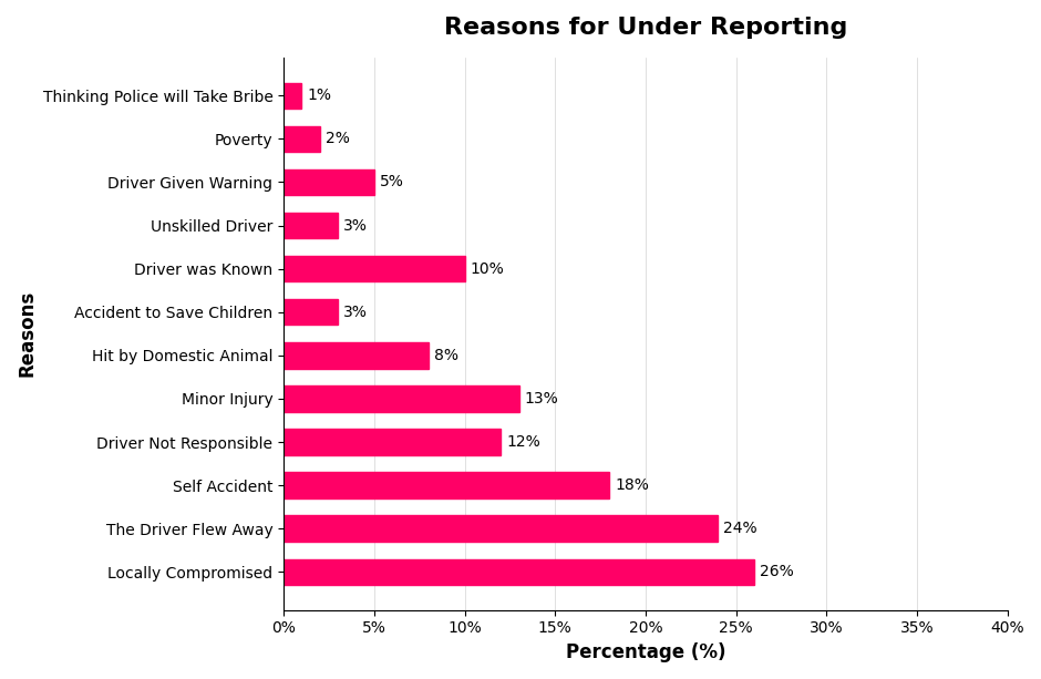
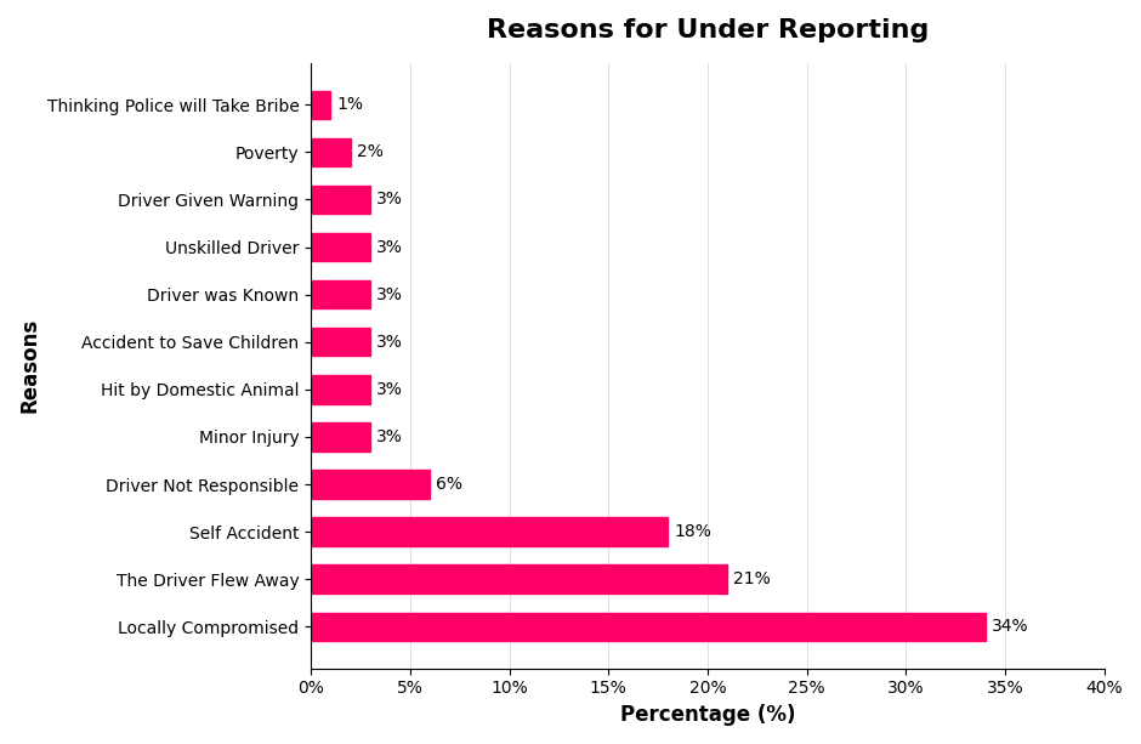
Driver Given Warning: 5% -> 3%
Driver was Known: 10% -> 3%
Hit by Domestic Animal: 8% -> 3%
Minor Injury: 13% -> 3%
Driver Not Responsible: 12% -> 6%
The Driver Flew Away: 24% -> 21%
Locally Compromised: 26% -> 34%
